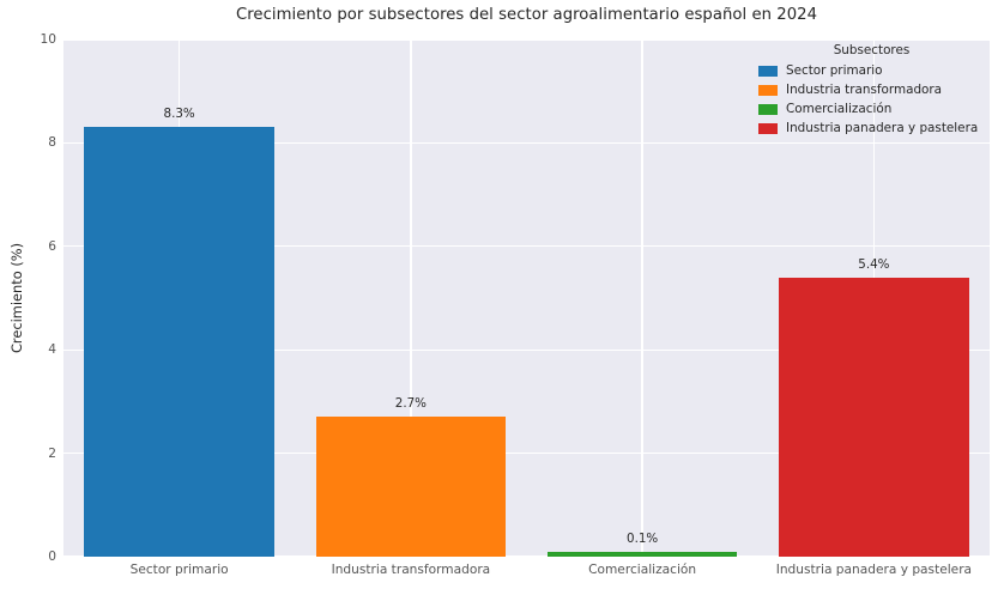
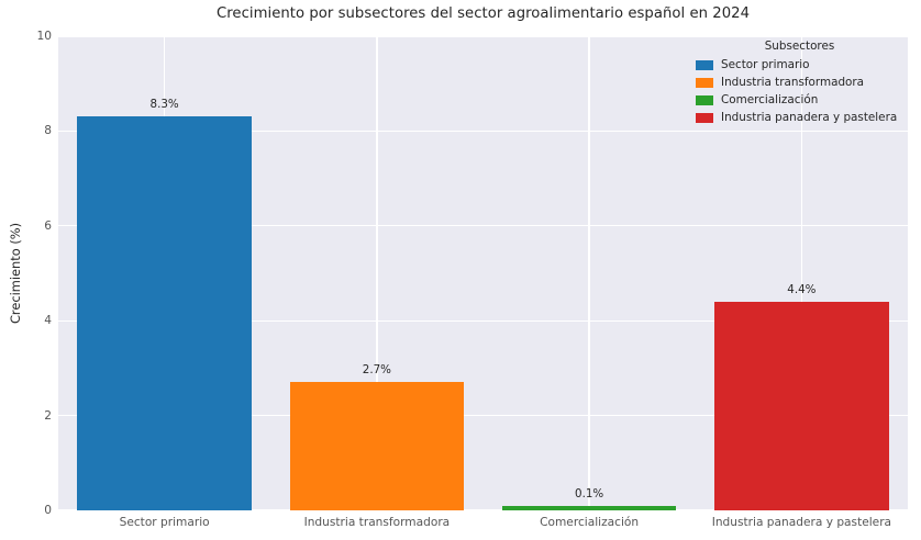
Industria panadera y pastelera: 5.4% -> 4.4%
